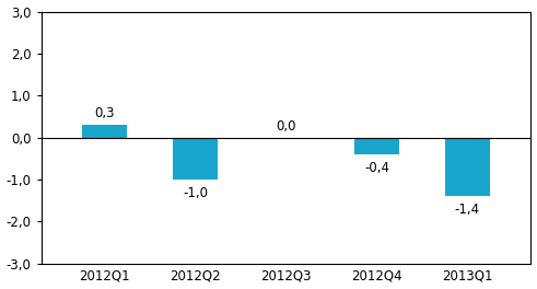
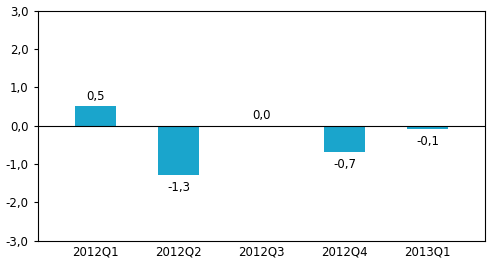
2012Q1: 0,3 -> 0,5
2012Q2: -1,0 -> -1,3
2012Q4: -0,4 -> -0,7
2013Q1: -1,4 -> -0,1
